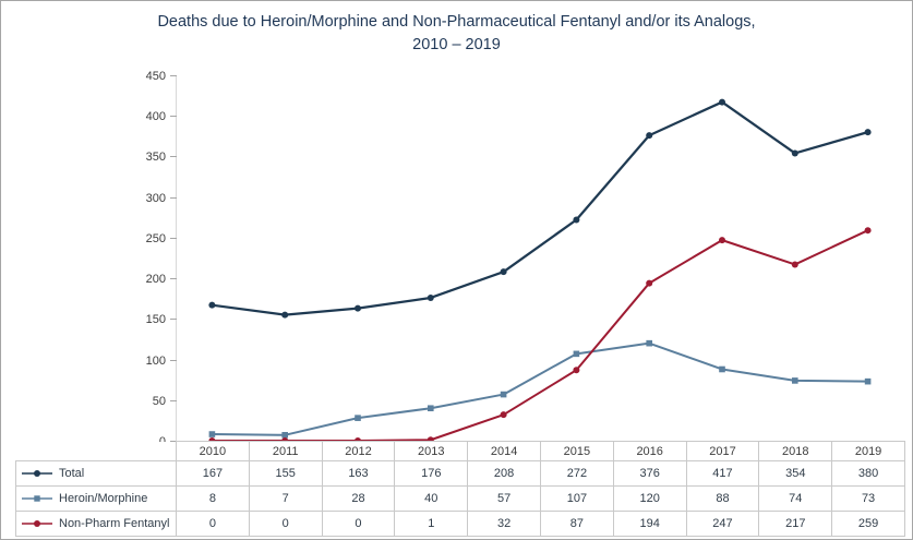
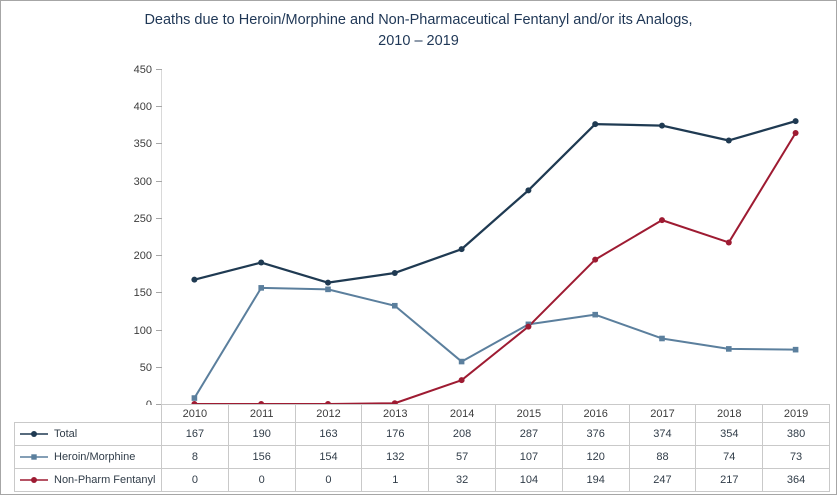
Total/2011: 155 -> 190
Heroin/Morphine/2011: 7 -> 156
Heroin/Morphine/2012: 28 -> 154
Heroin/Morphine/2013: 40 -> 132
Total/2015: 272 -> 287
Non-Pharm Fentanyl/2015: 87 -> 104
Total/2017: 417 -> 374
Non-Pharm Fentanyl/2019: 259 -> 364
